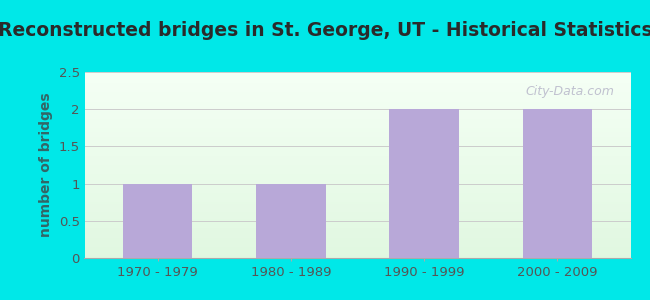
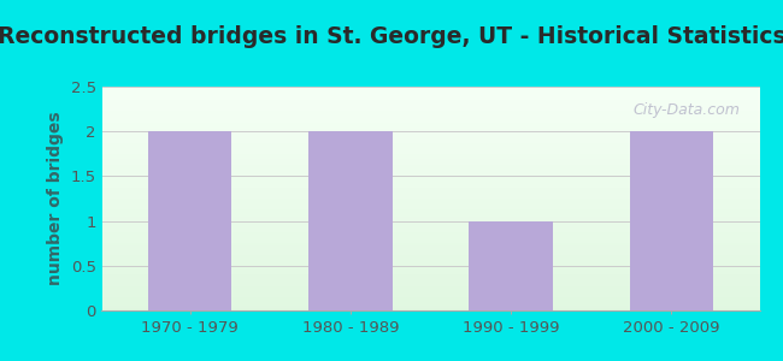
1970 - 1979: 1 -> 2
1980 - 1989: 1 -> 2
1990 - 1999: 2 -> 1
